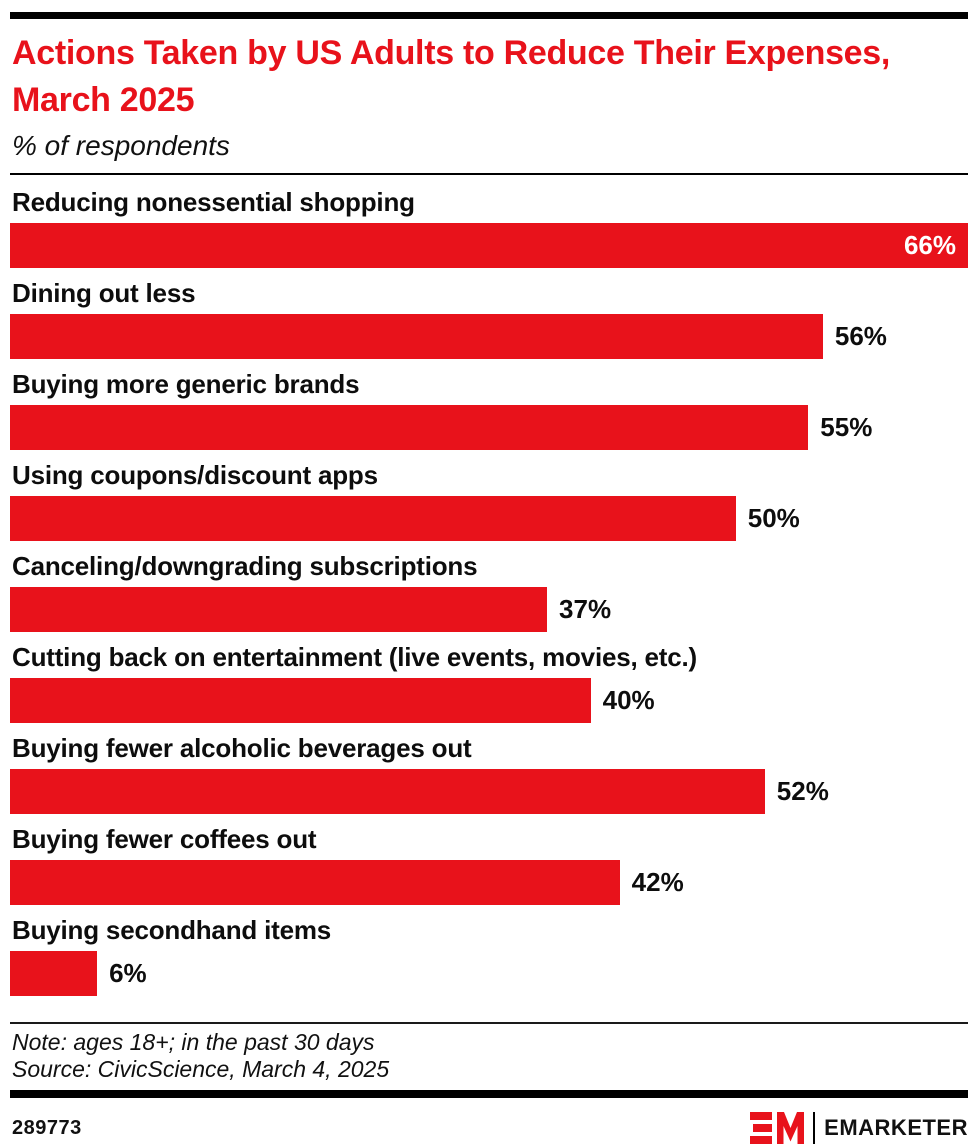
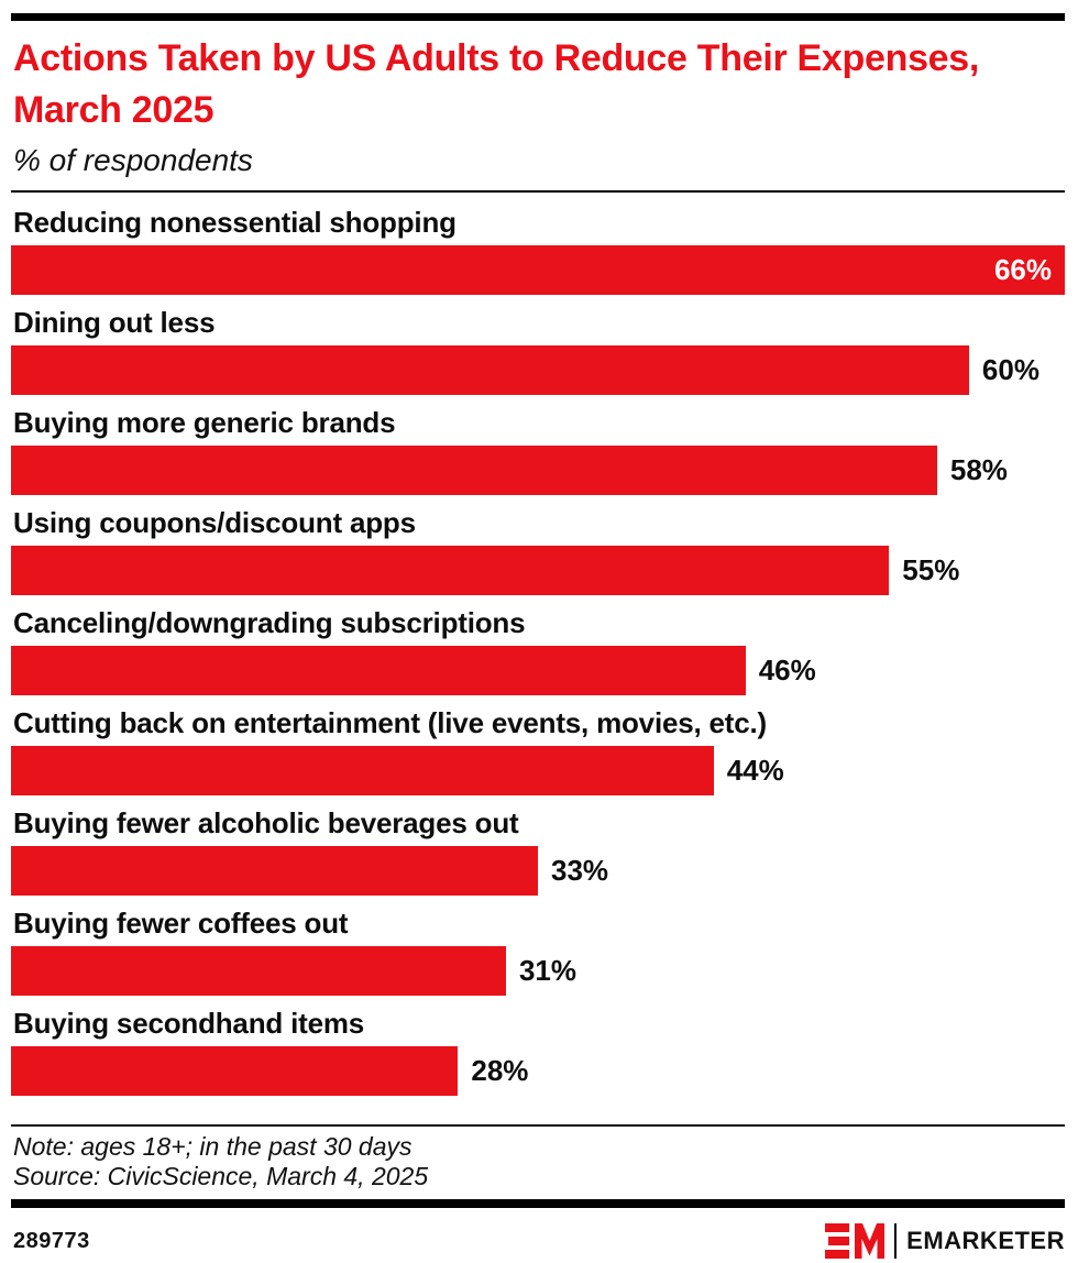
Dining out less: 56% -> 60%
Buying more generic brands: 55% -> 58%
Using coupons/discount apps: 50% -> 55%
Canceling/downgrading subscriptions: 37% -> 46%
Cutting back on entertainment (live events, movies, etc.): 40% -> 44%
Buying fewer alcoholic beverages out: 52% -> 33%
Buying fewer coffees out: 42% -> 31%
Buying secondhand items: 6% -> 28%
